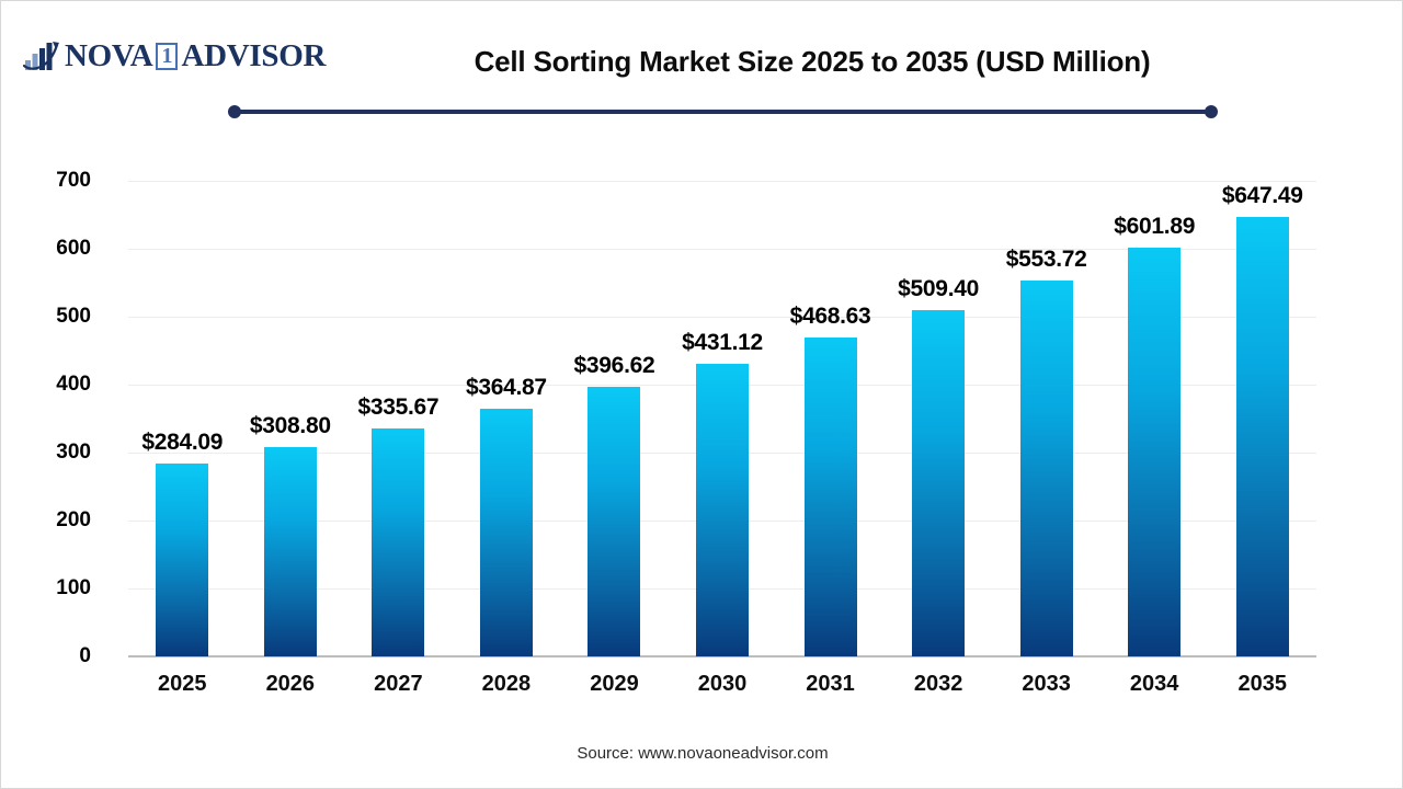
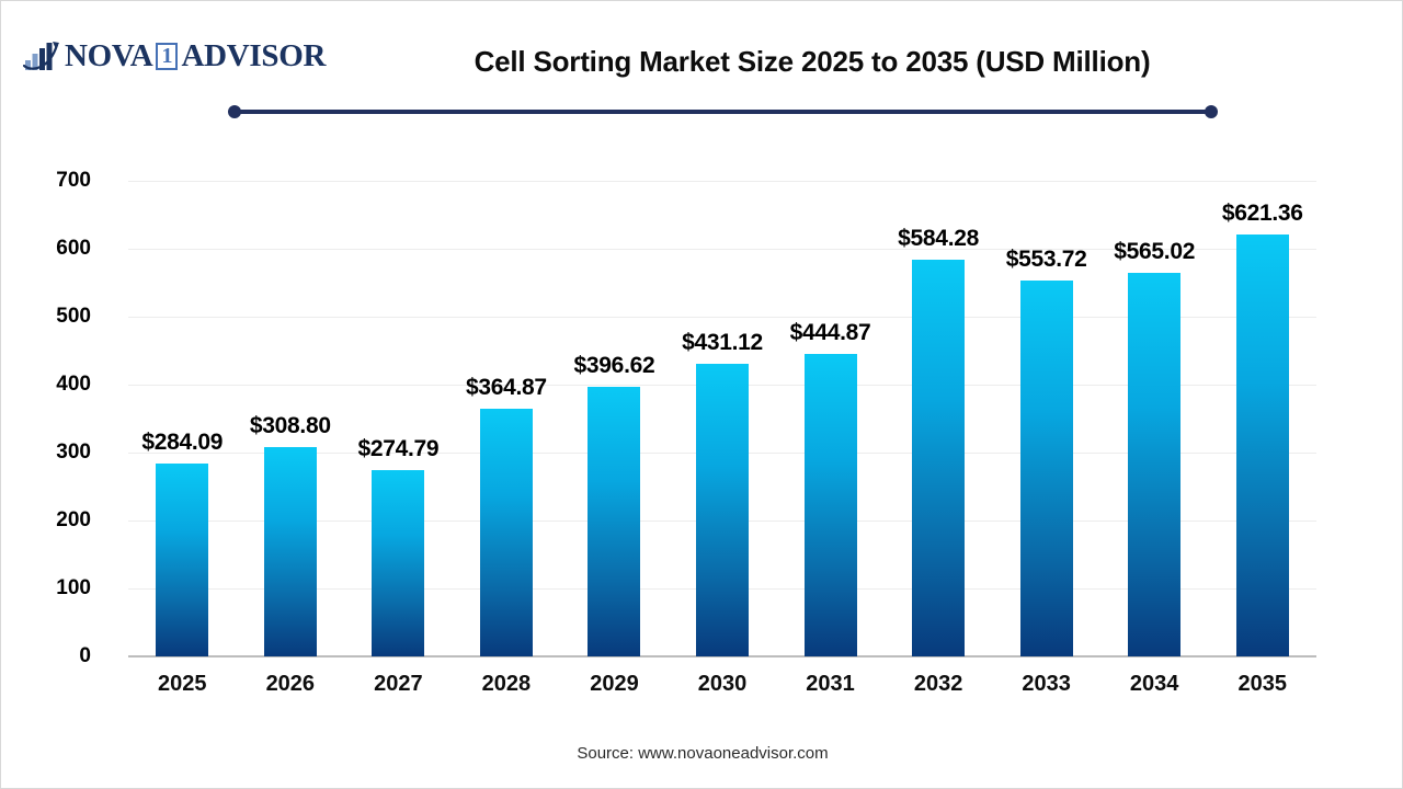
2027: $335.67 -> $274.79
2031: $468.63 -> $444.87
2032: $509.40 -> $584.28
2034: $601.89 -> $565.02
2035: $647.49 -> $621.36
